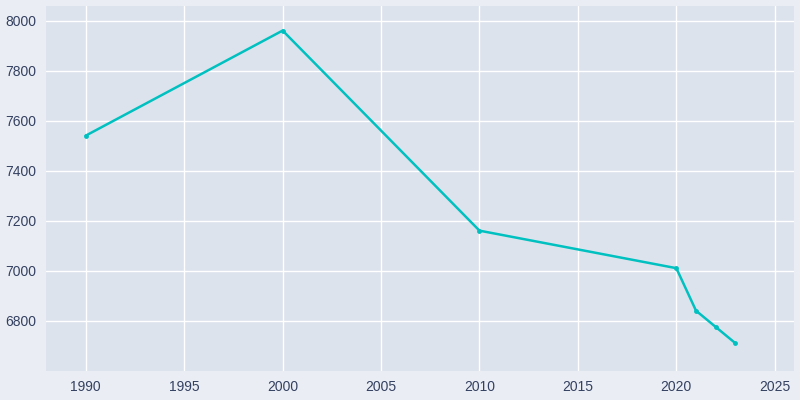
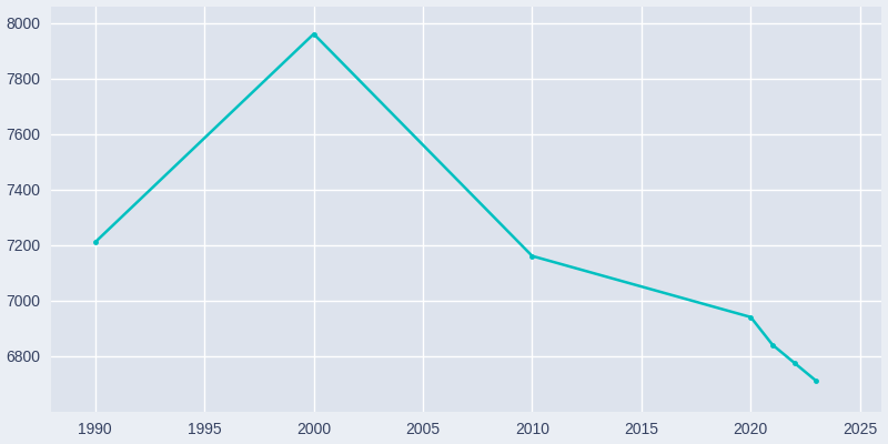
1990: 7540 -> 7210
2020: 7010 -> 6940
